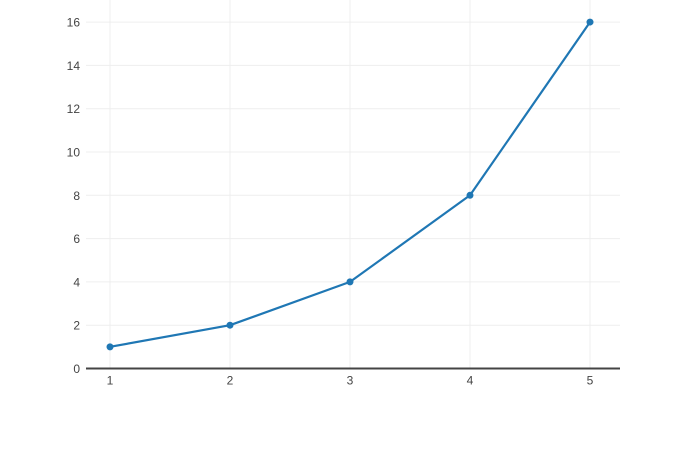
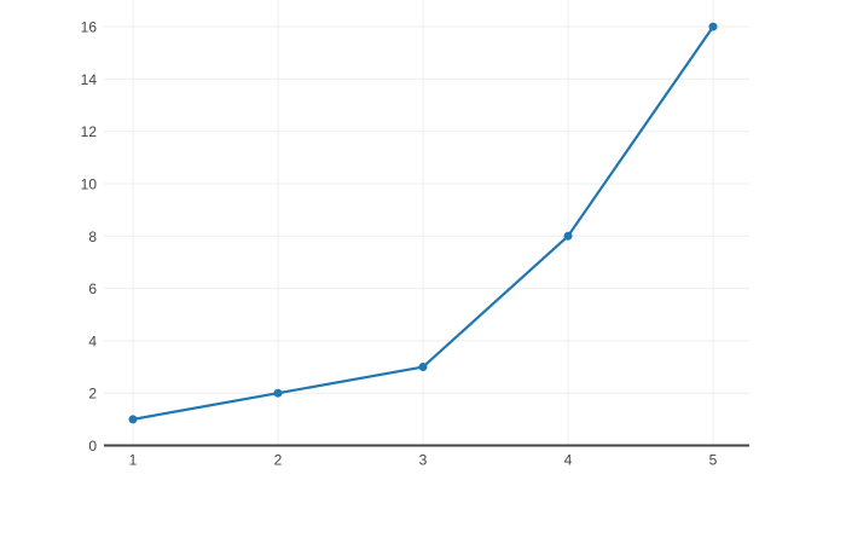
3: 4 -> 3
